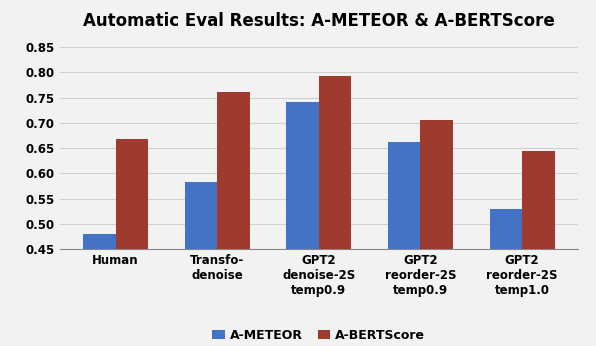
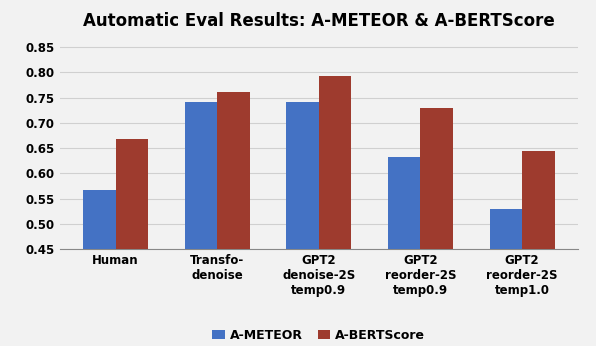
A-METEOR/Human: 0.480 -> 0.567
A-METEOR/Transfo- denoise: 0.582 -> 0.742
A-METEOR/GPT2 reorder-2S temp0.9: 0.662 -> 0.632
A-BERTScore/GPT2 reorder-2S temp0.9: 0.706 -> 0.730
